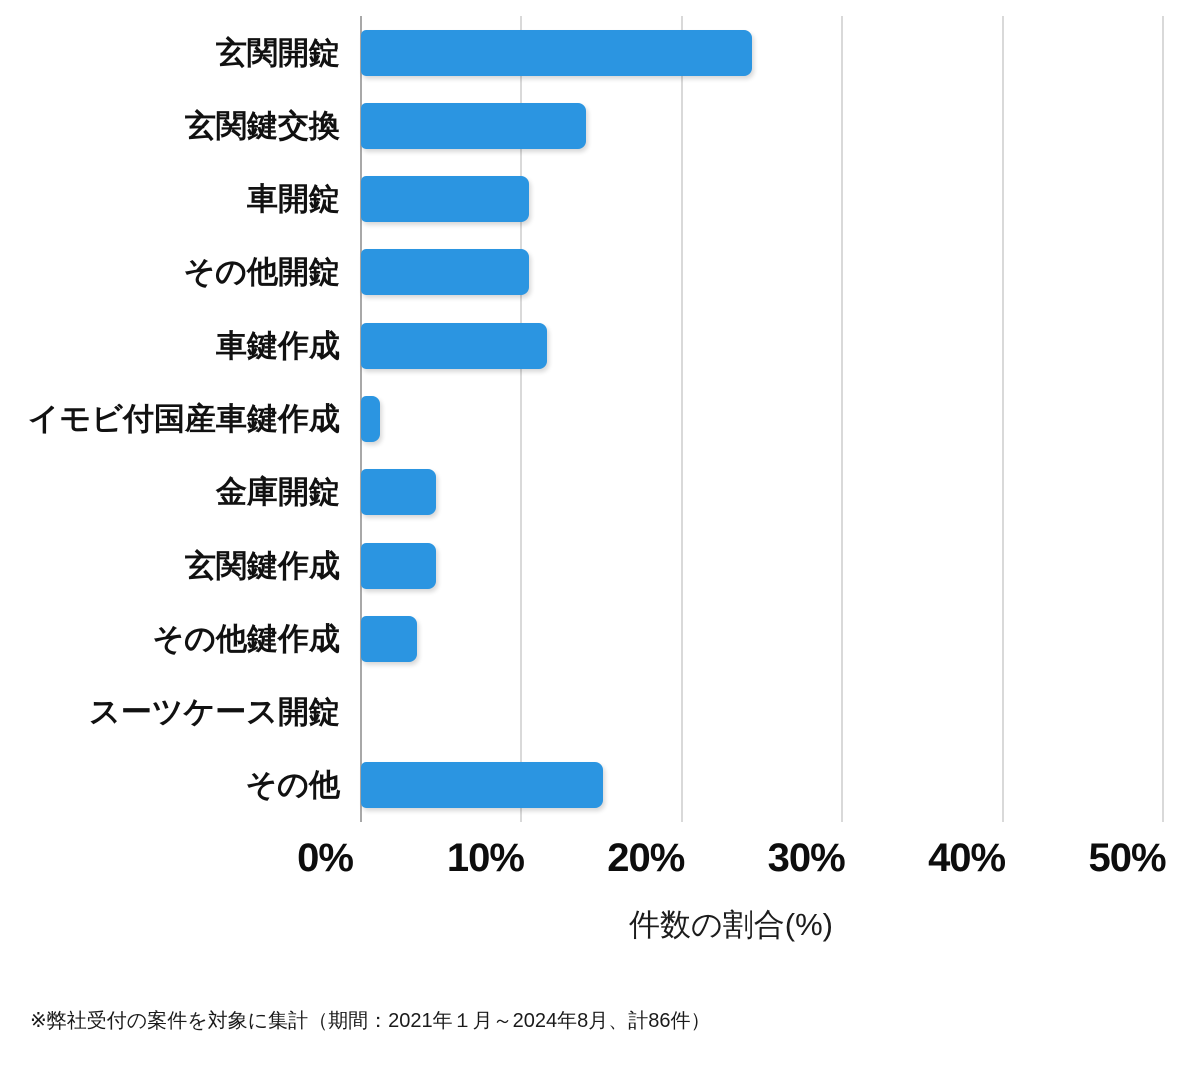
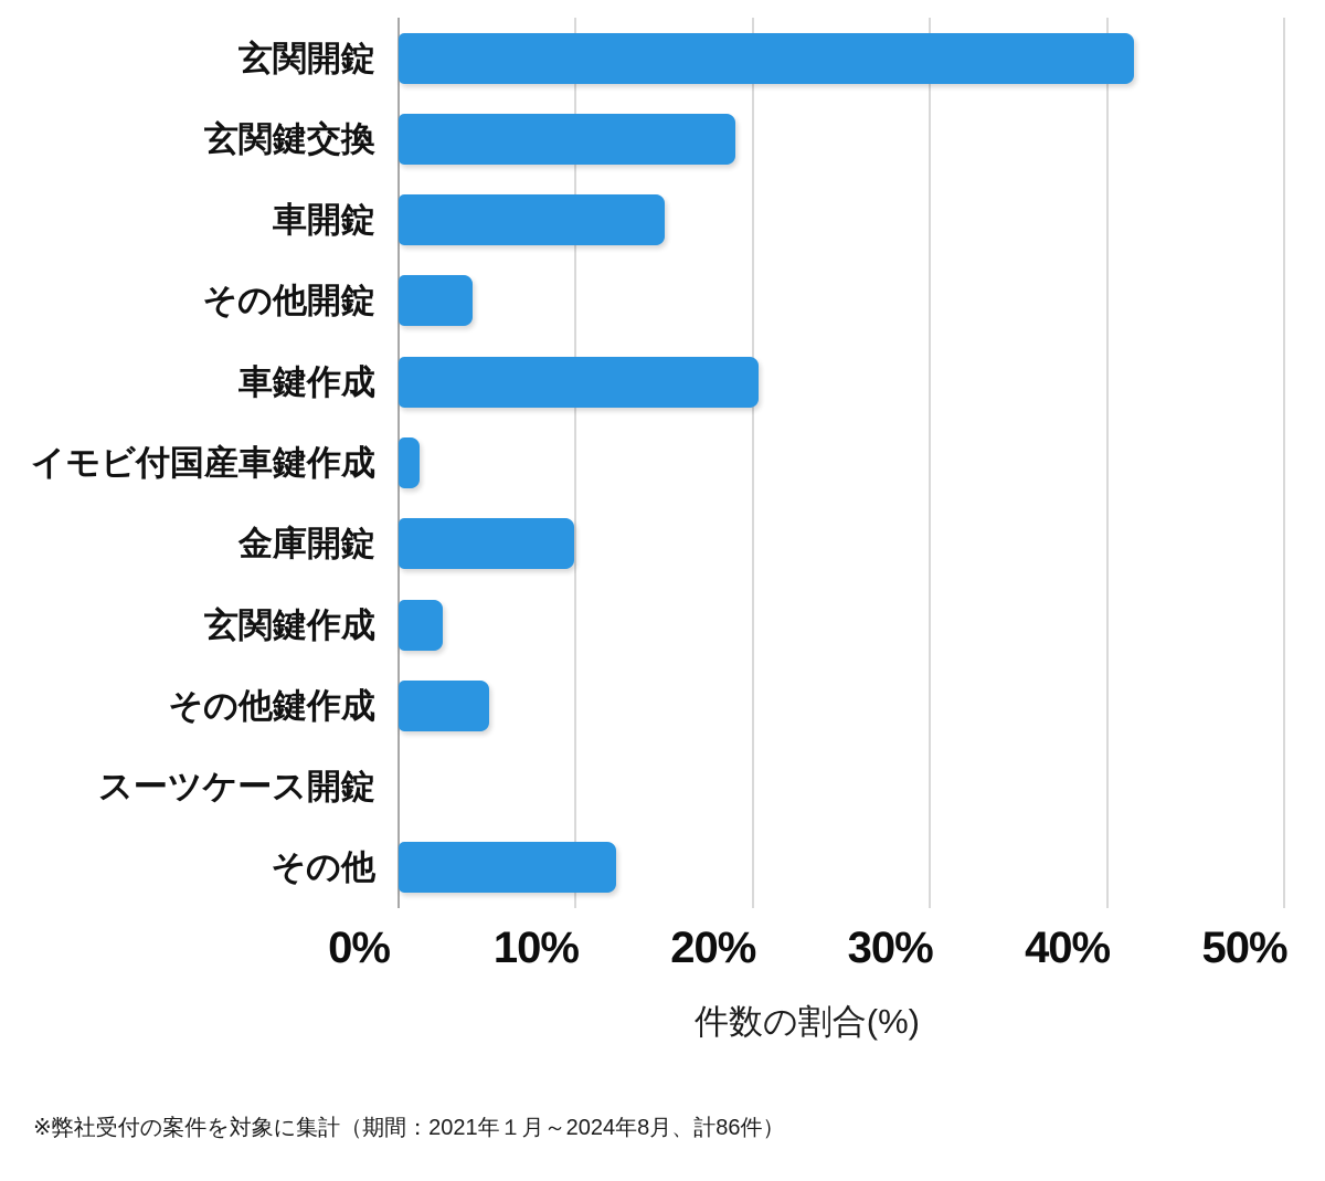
玄関開錠: 24.4% -> 41.5%
玄関鍵交換: 14.0% -> 19.0%
車開錠: 10.5% -> 15.0%
その他開錠: 10.5% -> 4.2%
車鍵作成: 11.6% -> 20.3%
金庫開錠: 4.7% -> 9.9%
玄関鍵作成: 4.7% -> 2.5%
その他鍵作成: 3.5% -> 5.1%
その他: 15.1% -> 12.3%
